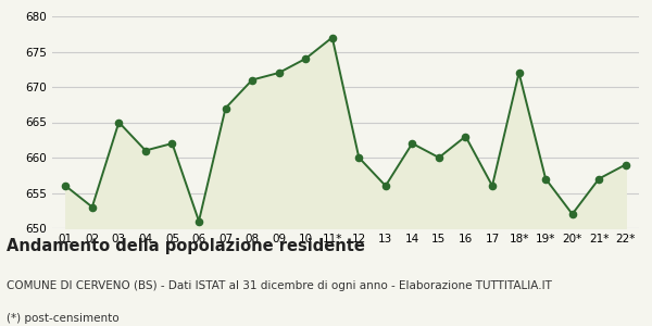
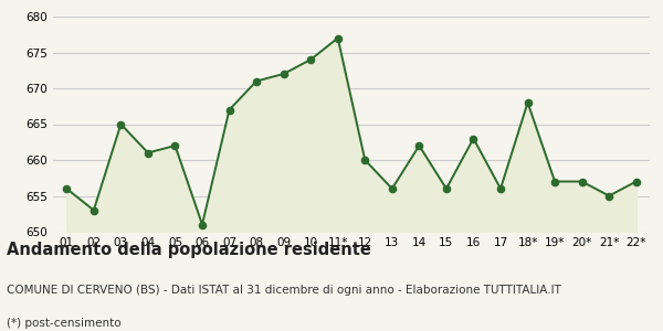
15: 660 -> 656
18*: 672 -> 668
20*: 652 -> 657
21*: 657 -> 655
22*: 659 -> 657
